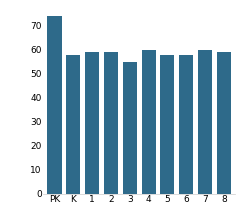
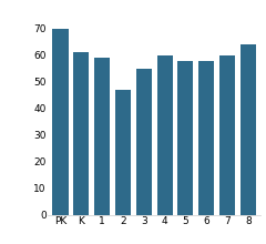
PK: 74 -> 70
K: 58 -> 61
2: 59 -> 47
8: 59 -> 64
